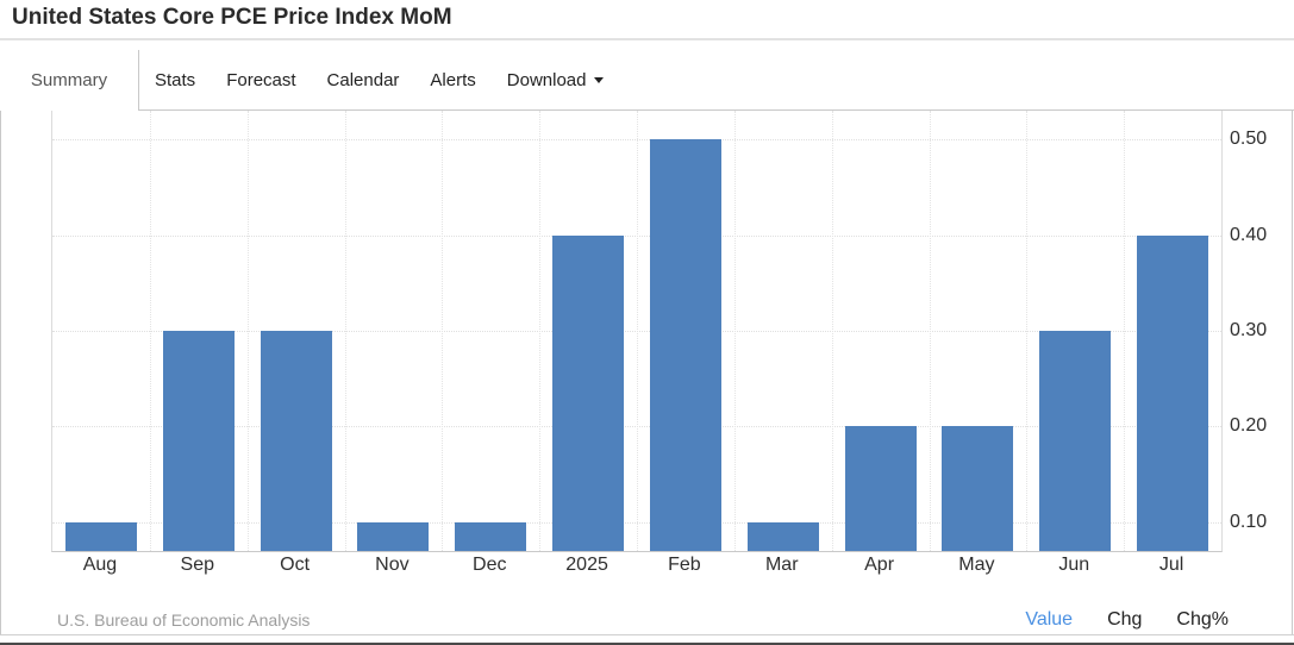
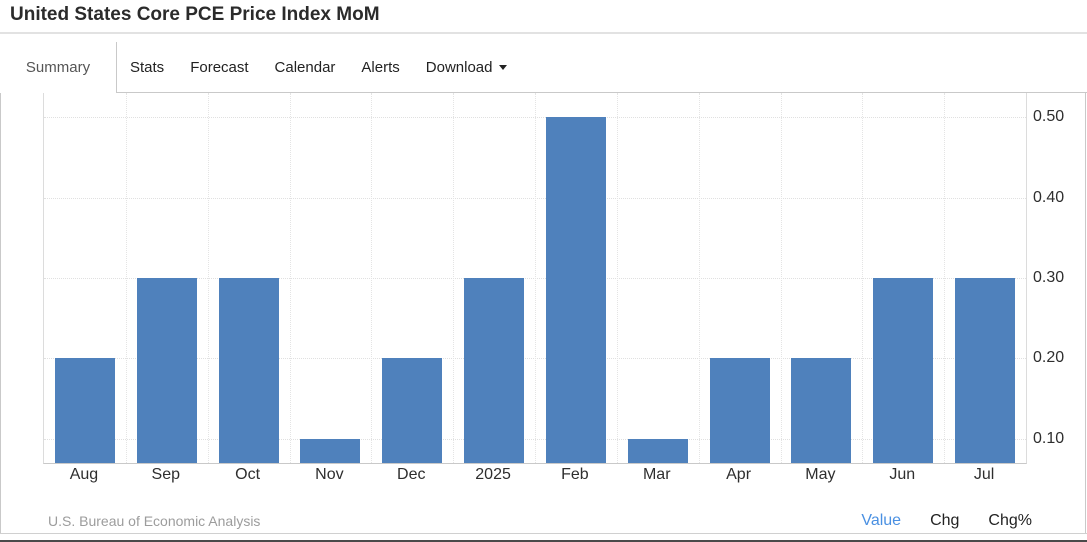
Aug: 0.1 -> 0.2
Dec: 0.1 -> 0.2
2025: 0.4 -> 0.3
Jul: 0.4 -> 0.3
